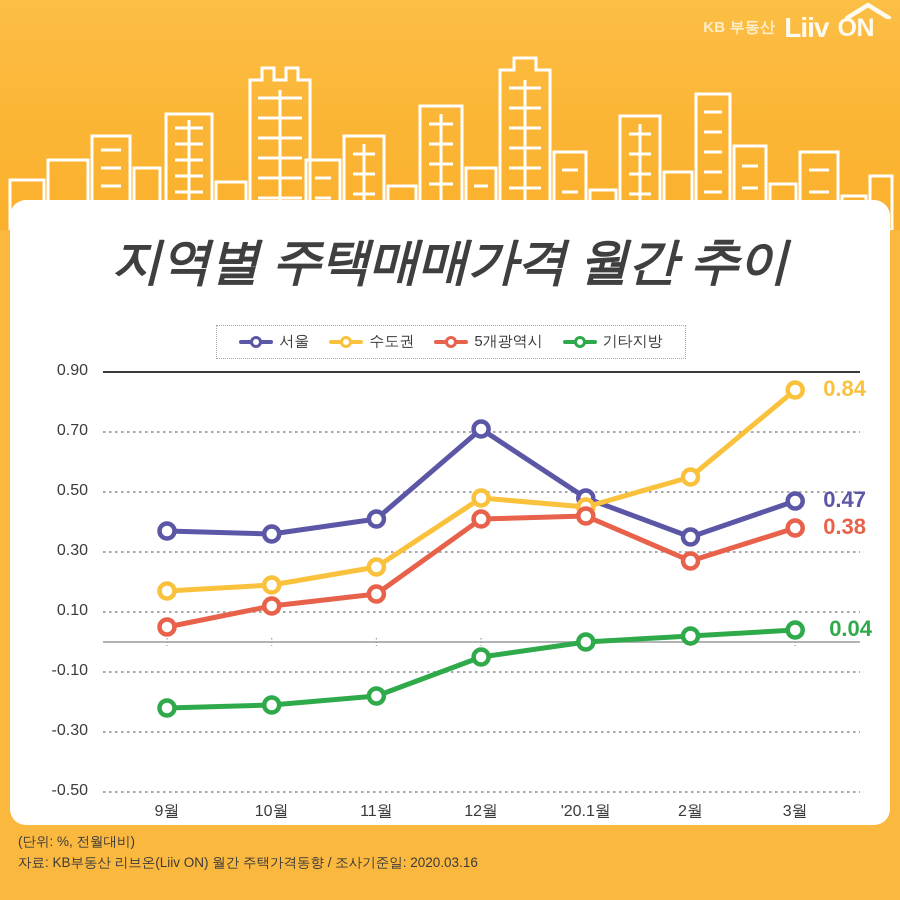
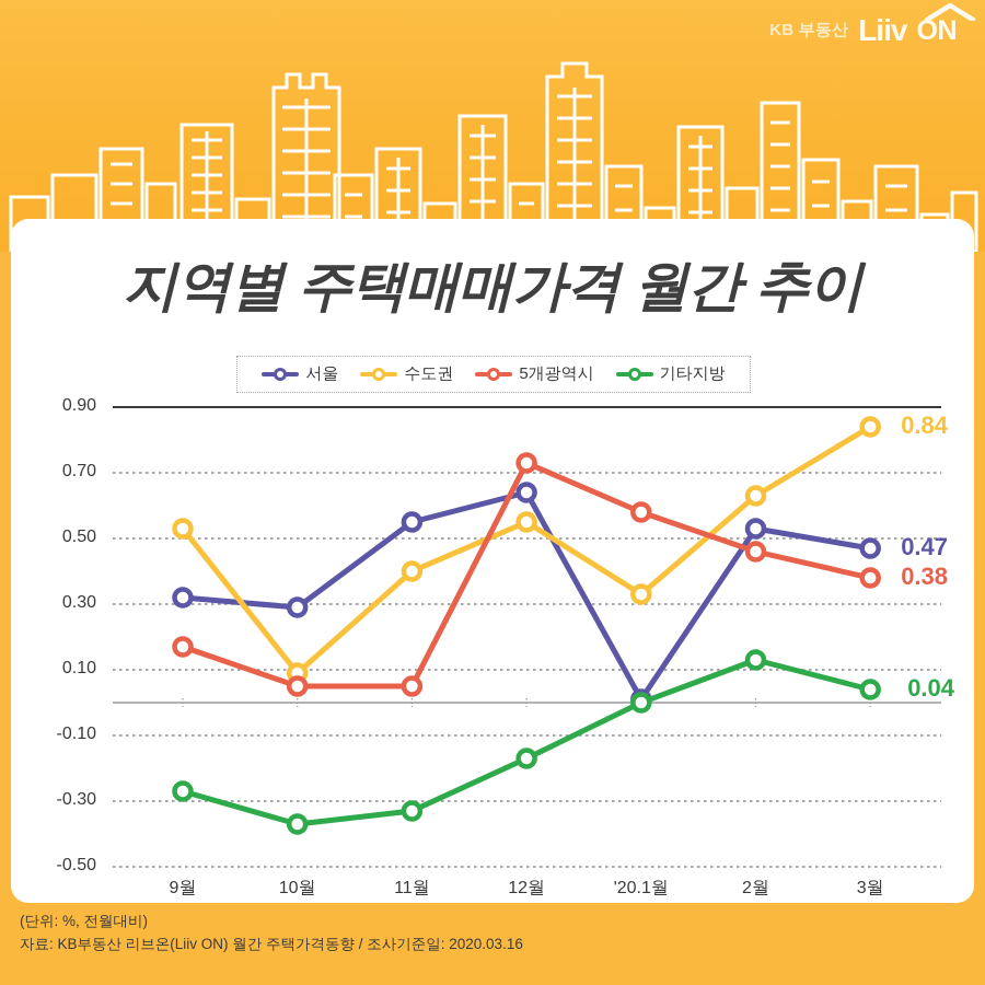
서울/9월: 0.37 -> 0.32
수도권/9월: 0.17 -> 0.53
5개광역시/9월: 0.05 -> 0.17
기타지방/9월: -0.22 -> -0.27
서울/10월: 0.36 -> 0.29
수도권/10월: 0.19 -> 0.09
5개광역시/10월: 0.12 -> 0.05
기타지방/10월: -0.21 -> -0.37
서울/11월: 0.41 -> 0.55
수도권/11월: 0.25 -> 0.40
5개광역시/11월: 0.16 -> 0.05
기타지방/11월: -0.18 -> -0.33
서울/12월: 0.71 -> 0.64
수도권/12월: 0.48 -> 0.55
5개광역시/12월: 0.41 -> 0.73
기타지방/12월: -0.05 -> -0.17
서울/'20.1월: 0.48 -> 0.01
수도권/'20.1월: 0.45 -> 0.33
5개광역시/'20.1월: 0.42 -> 0.58
서울/2월: 0.35 -> 0.53
수도권/2월: 0.55 -> 0.63
5개광역시/2월: 0.27 -> 0.46
기타지방/2월: 0.02 -> 0.13
